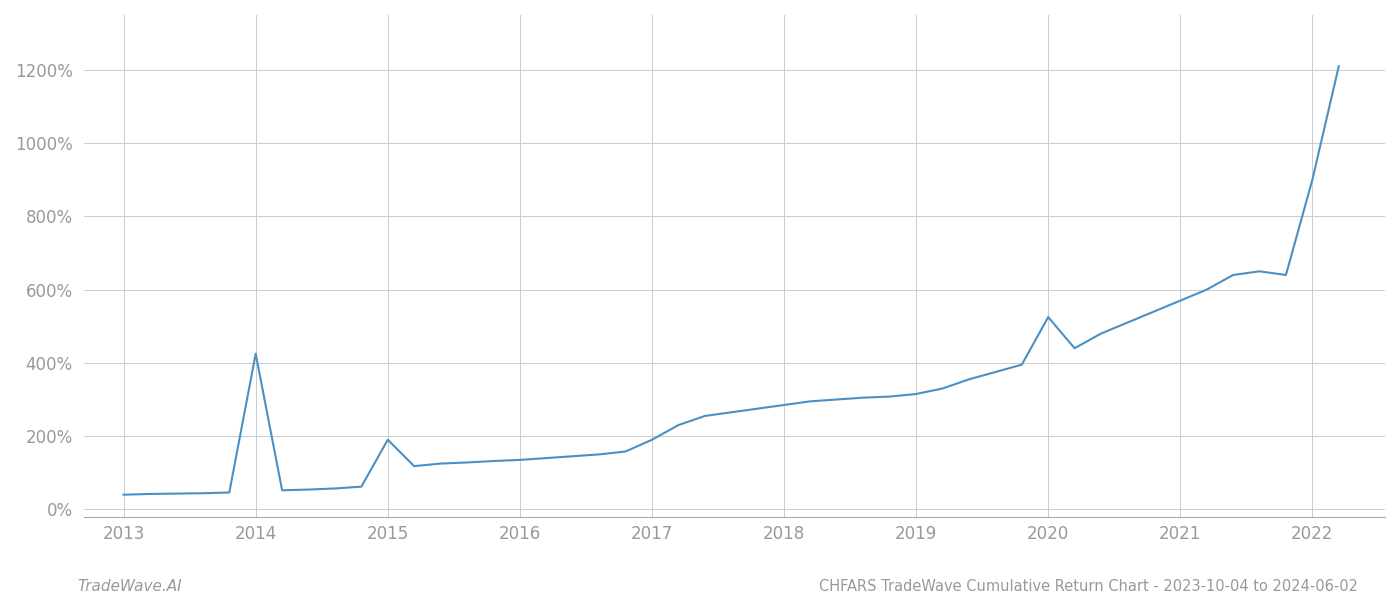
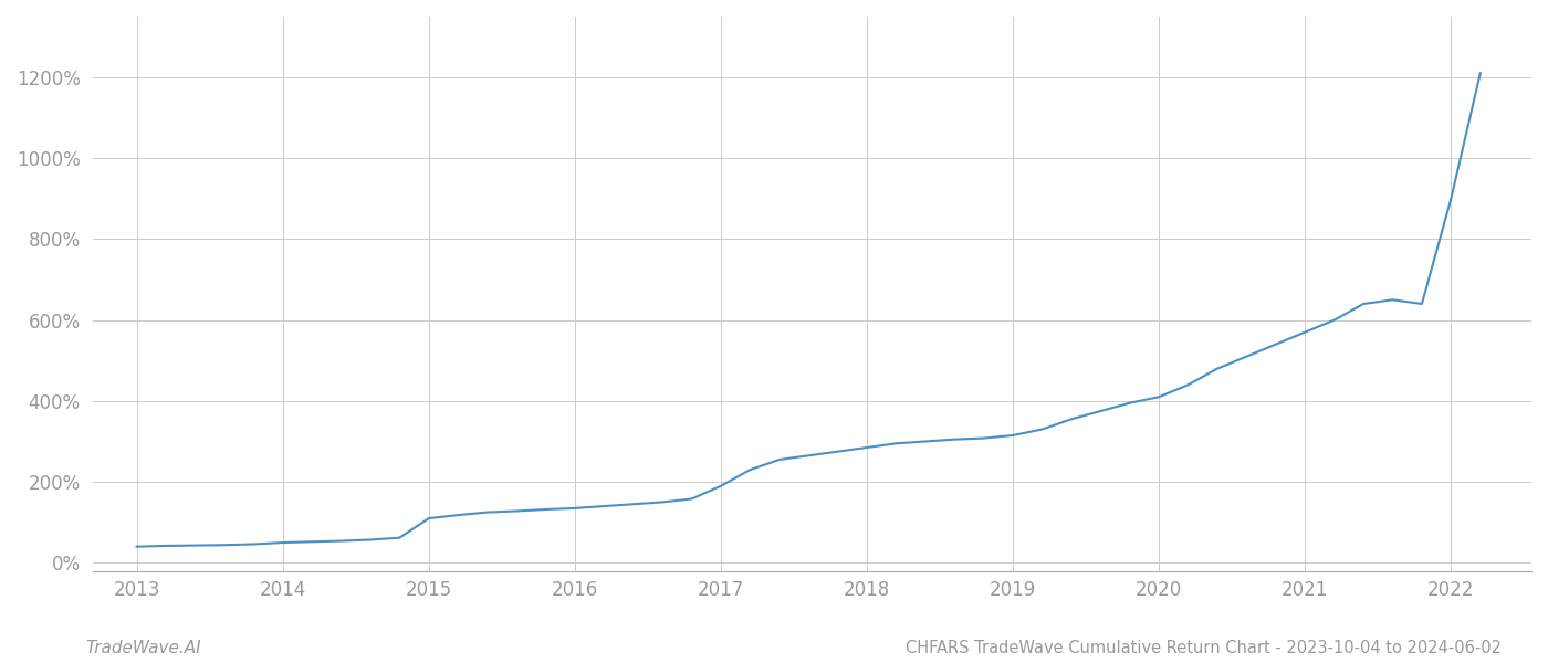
2014: 425% -> 50%
2015: 190% -> 110%
2020: 525% -> 410%
